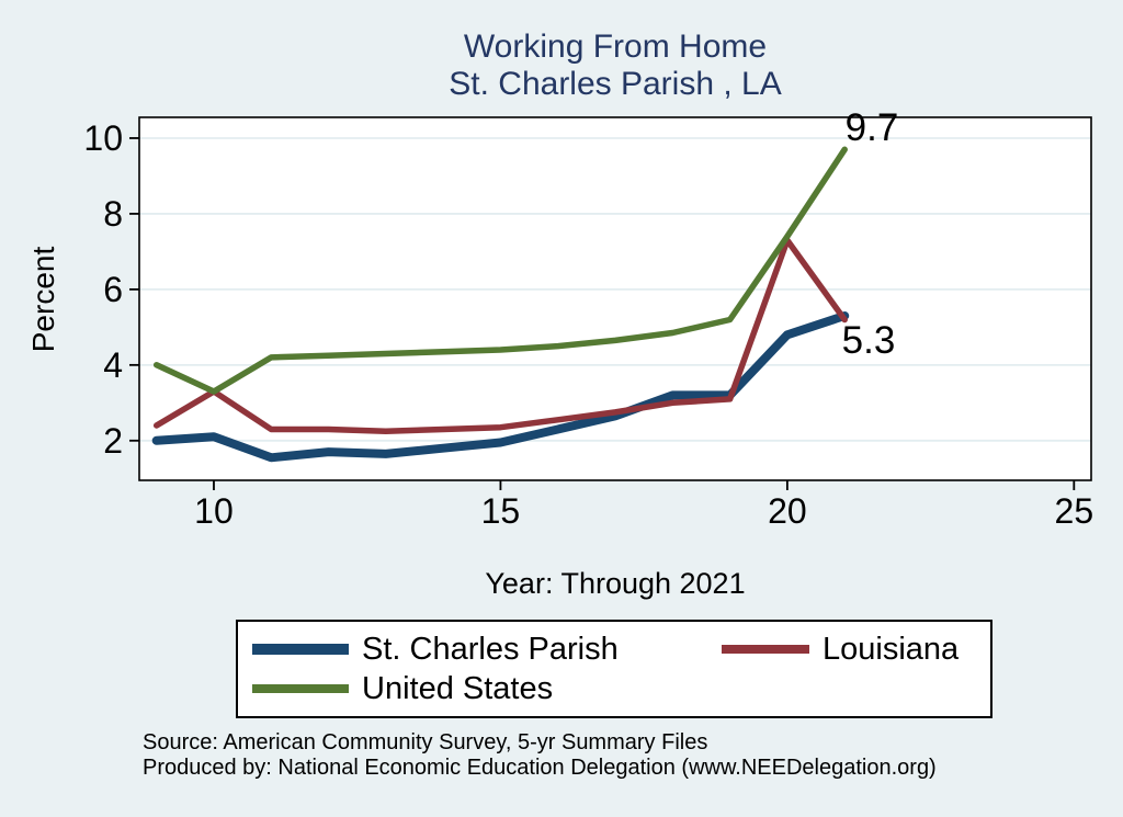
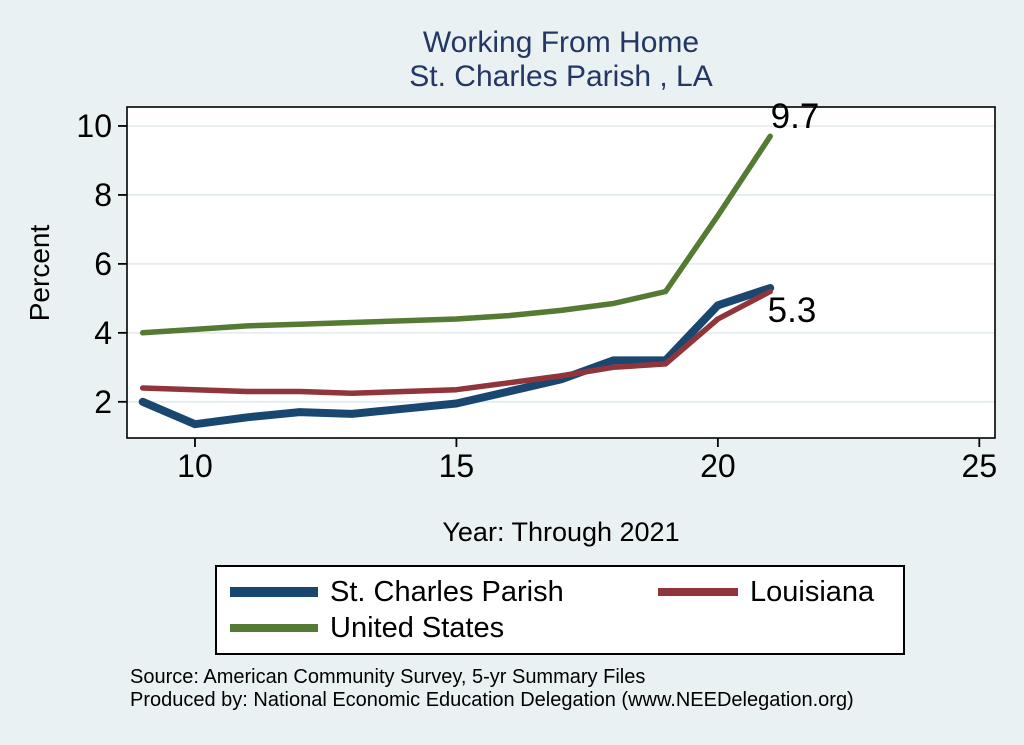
St. Charles Parish/10: 2.1 -> 1.4
Louisiana/10: 3.3 -> 2.4
United States/10: 3.3 -> 4.1
Louisiana/20: 7.3 -> 4.4
